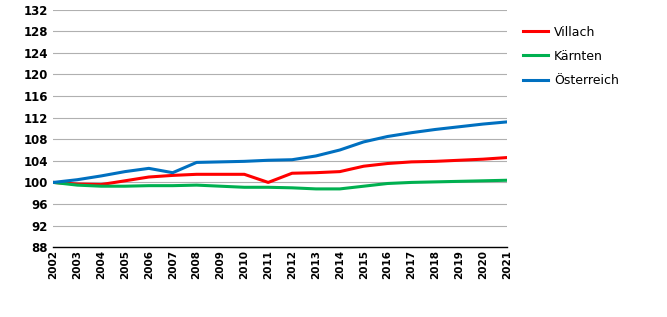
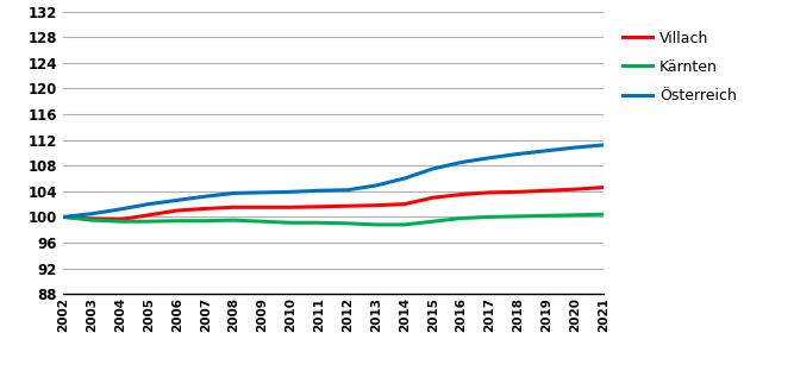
Österreich/2007: 101.8 -> 103.2
Villach/2011: 100.0 -> 101.6
